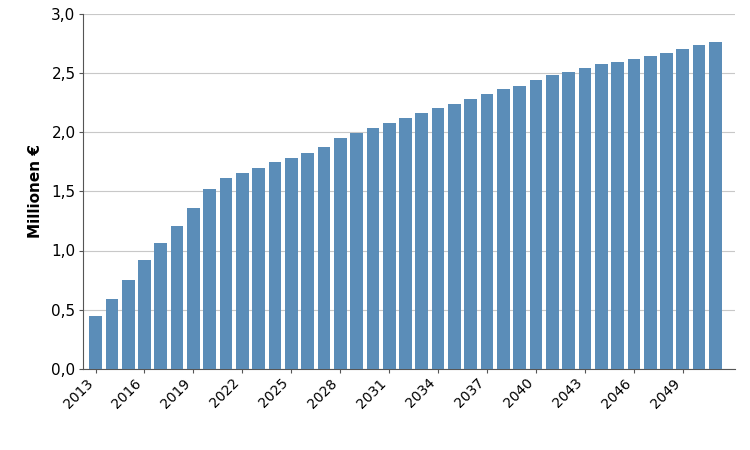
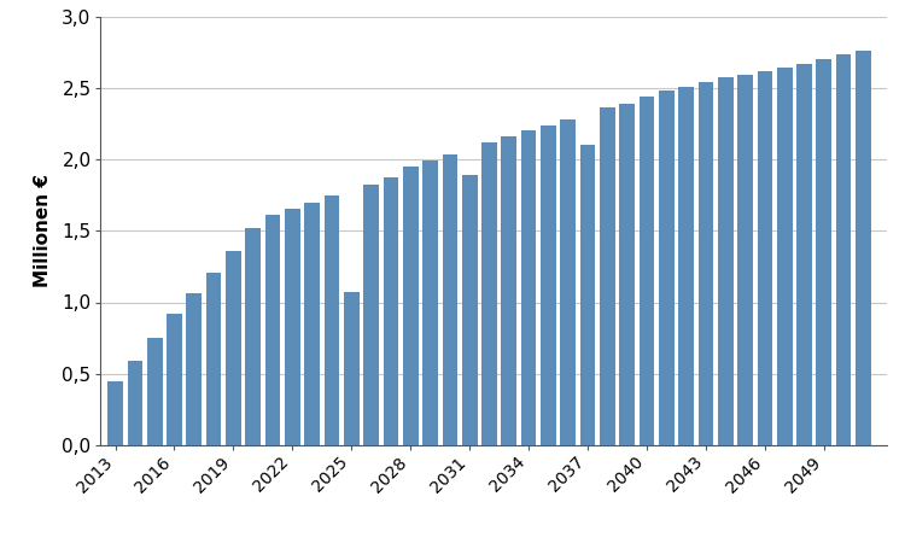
2025: 1,78 -> 1,07
2031: 2,08 -> 1,89
2037: 2,32 -> 2,10
